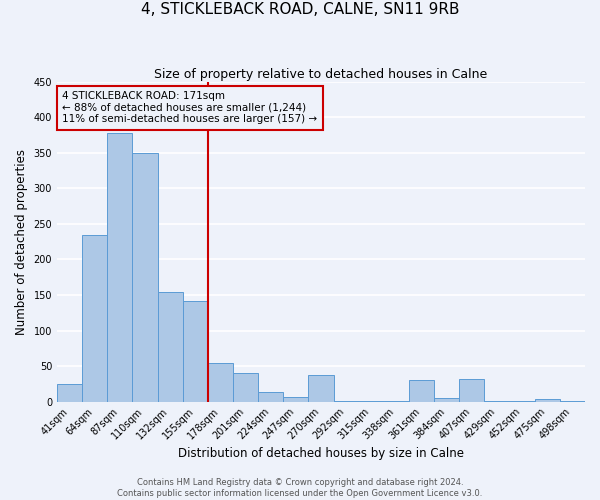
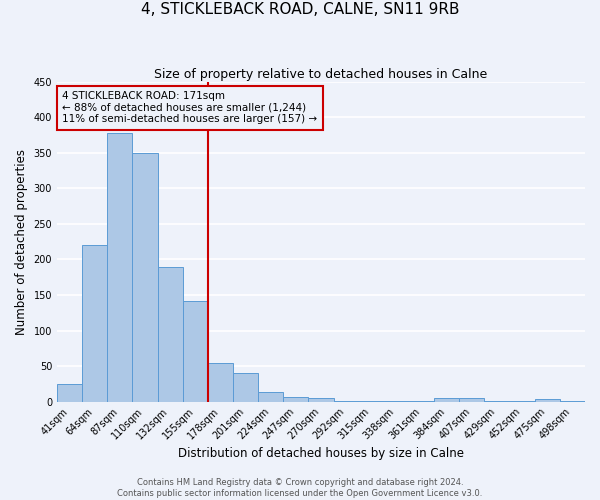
64sqm: 234 -> 220
132sqm: 154 -> 189
270sqm: 38 -> 5
361sqm: 30 -> 1
407sqm: 32 -> 5
